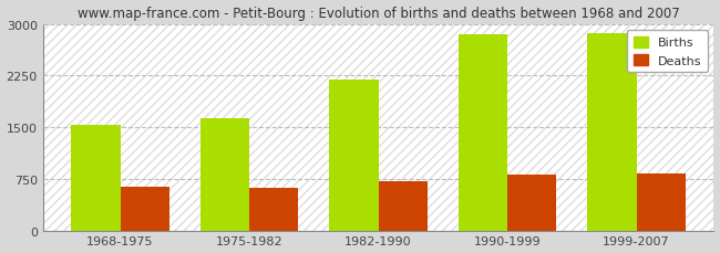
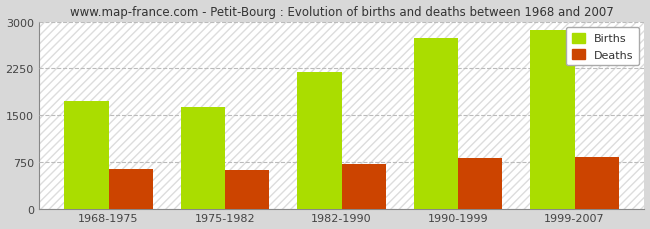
Births/1968-1975: 1530 -> 1720
Births/1990-1999: 2840 -> 2740
